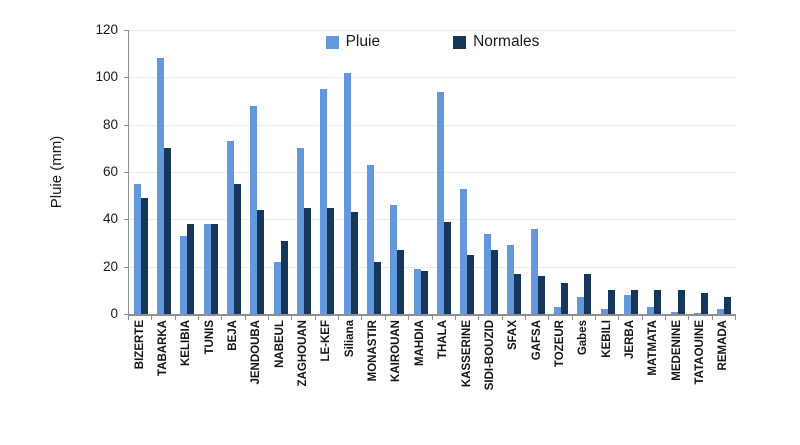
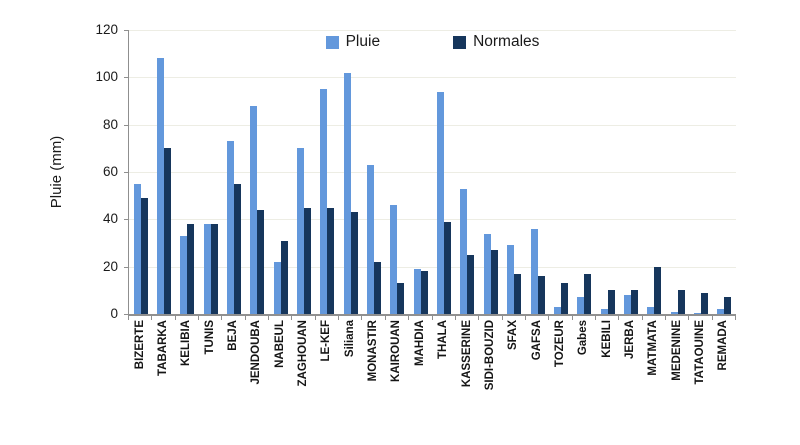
Normales/KAIROUAN: 27 -> 13
Normales/MATMATA: 10 -> 20
